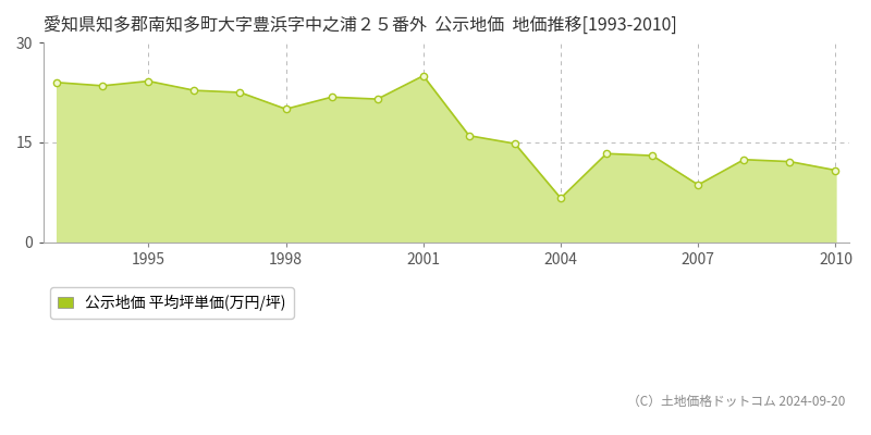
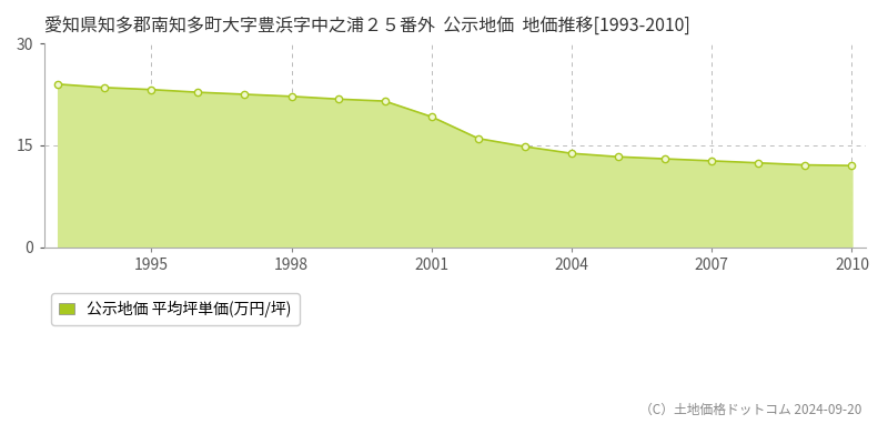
1995: 24.2 -> 23.2
1998: 20.0 -> 22.2
2001: 25.0 -> 19.2
2004: 6.6 -> 13.8
2007: 8.6 -> 12.7
2010: 10.8 -> 12.0
